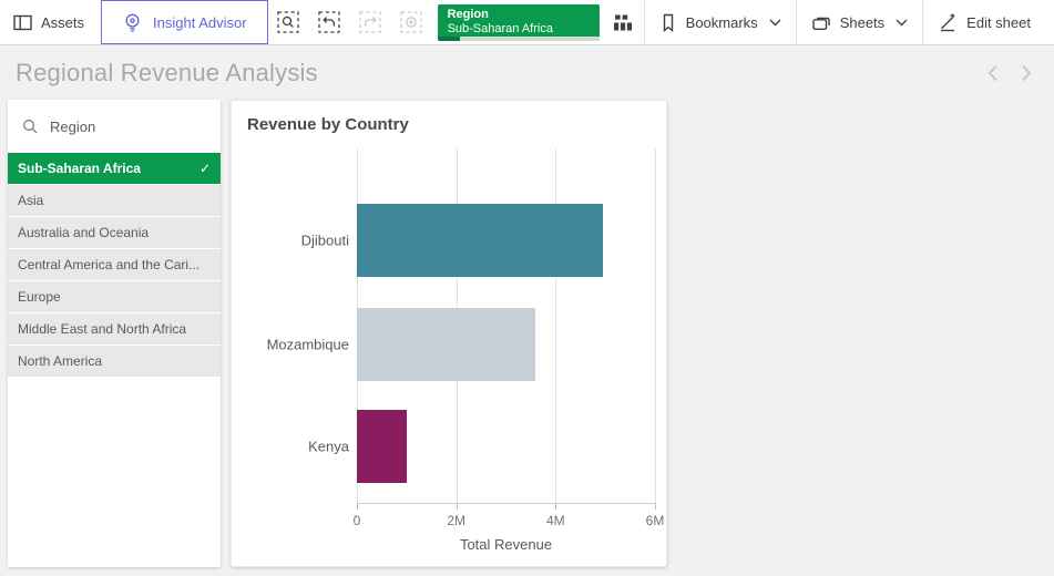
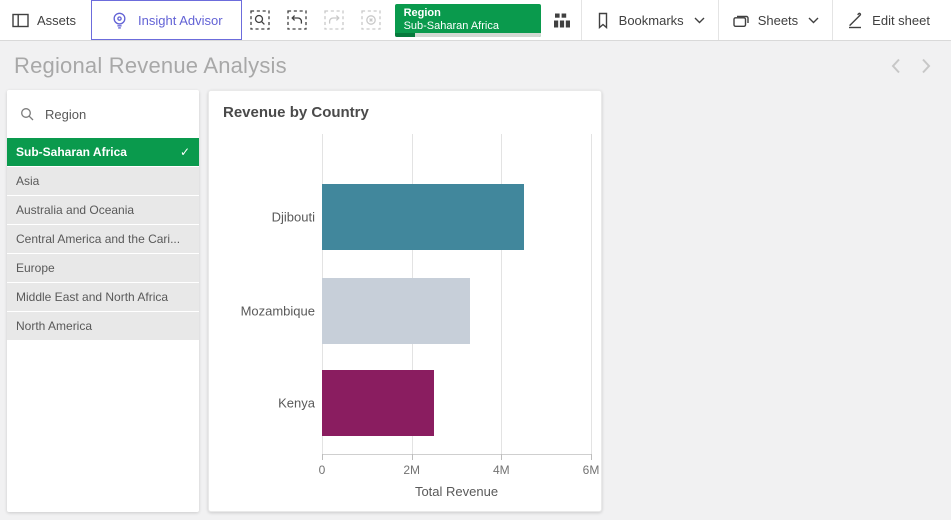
Djibouti: 5.0M -> 4.5M
Mozambique: 3.6M -> 3.3M
Kenya: 1.0M -> 2.5M
